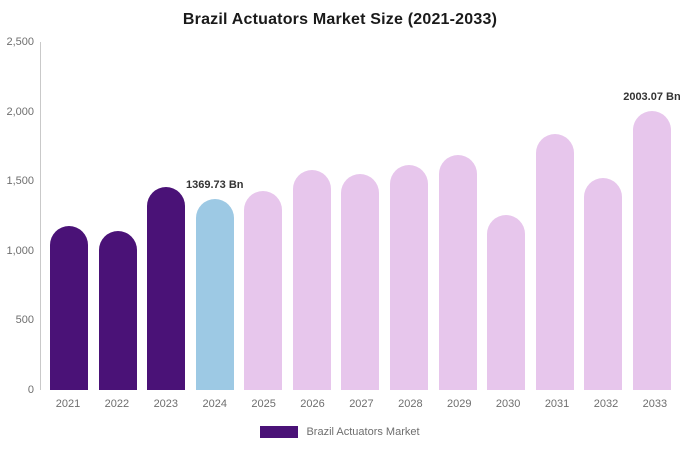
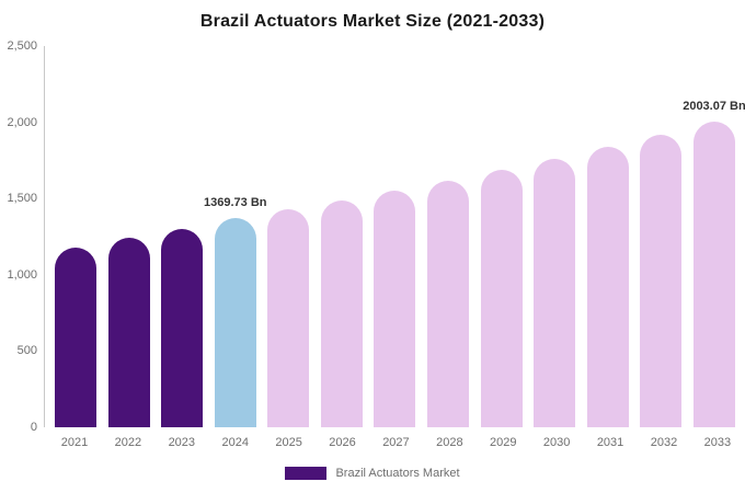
2022: 1140 -> 1240
2023: 1460 -> 1300
2026: 1580 -> 1490
2030: 1260 -> 1760
2032: 1520 -> 1920
